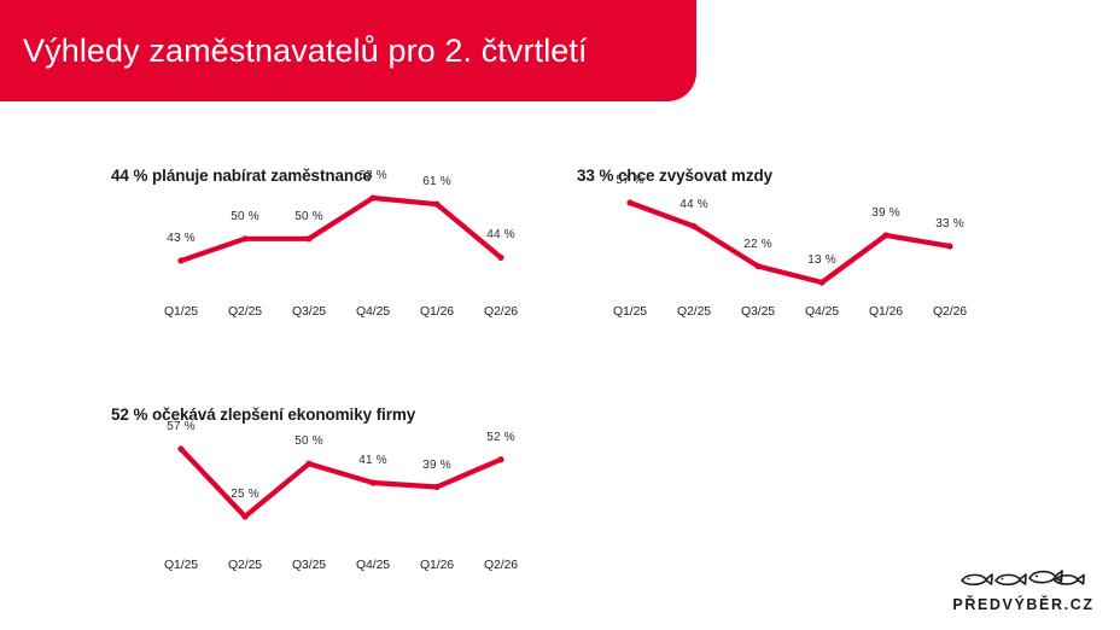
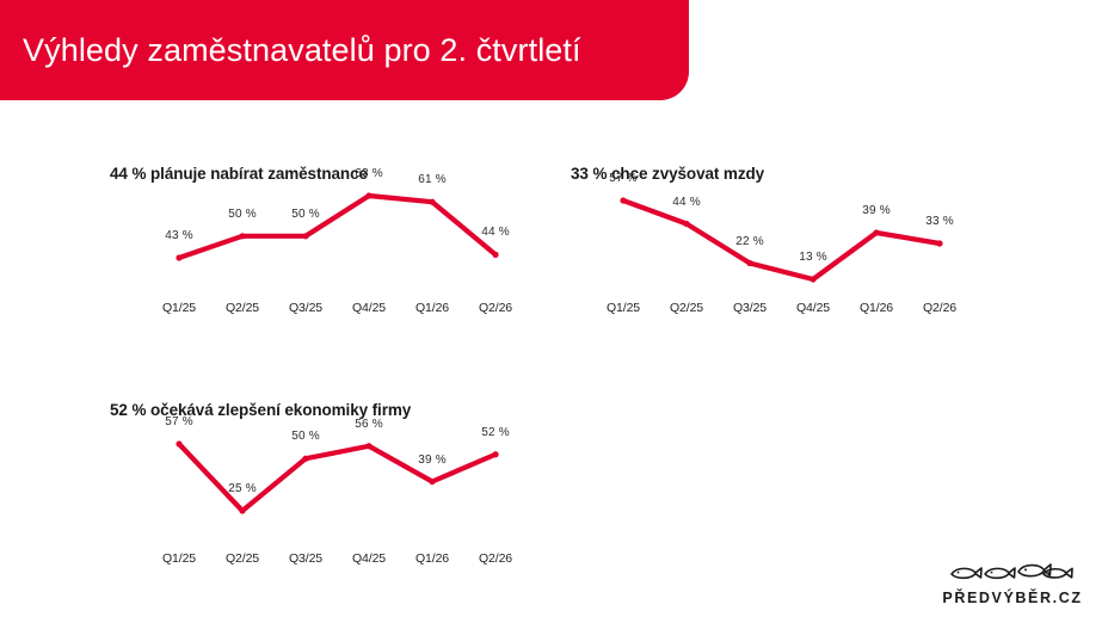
52 % očekává zlepšení ekonomiky firmy/Q4/25: 41 -> 56
